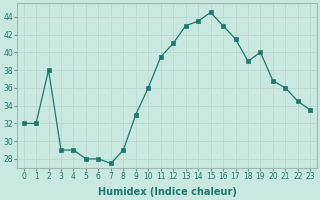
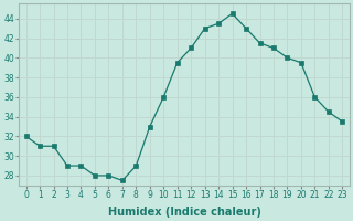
1: 32.0 -> 31.0
2: 38.0 -> 31.0
18: 39.0 -> 41.0
20: 36.8 -> 39.5
